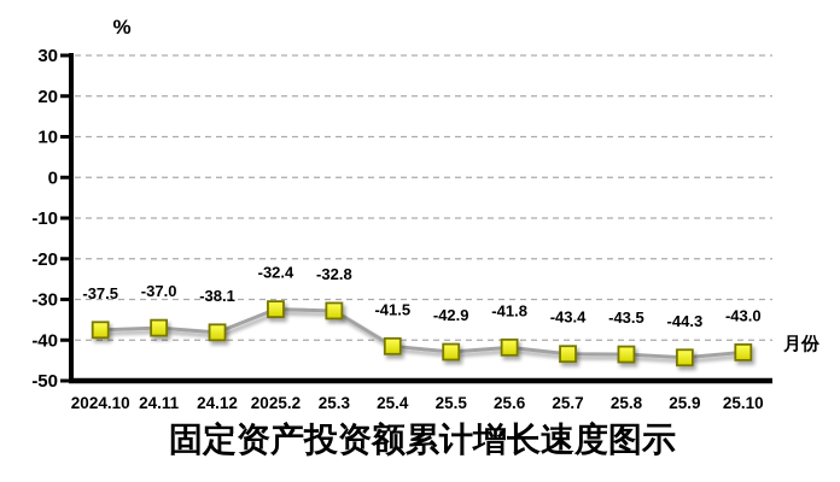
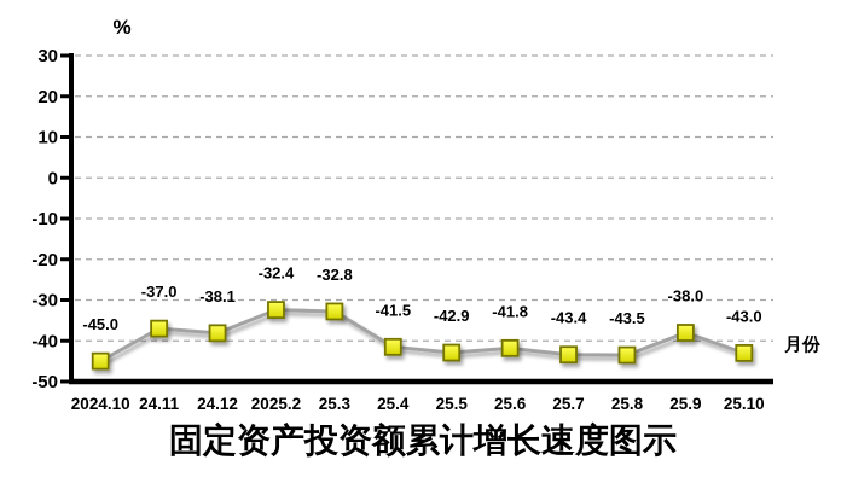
2024.10: -37.5 -> -45.0
25.9: -44.3 -> -38.0
